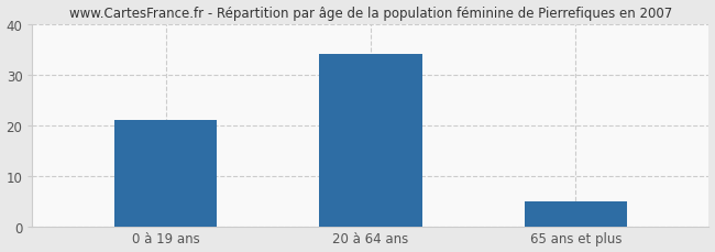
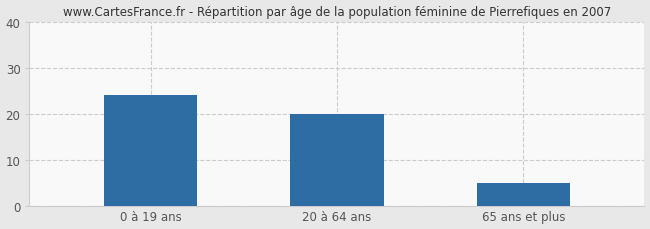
0 à 19 ans: 21 -> 24
20 à 64 ans: 34 -> 20
